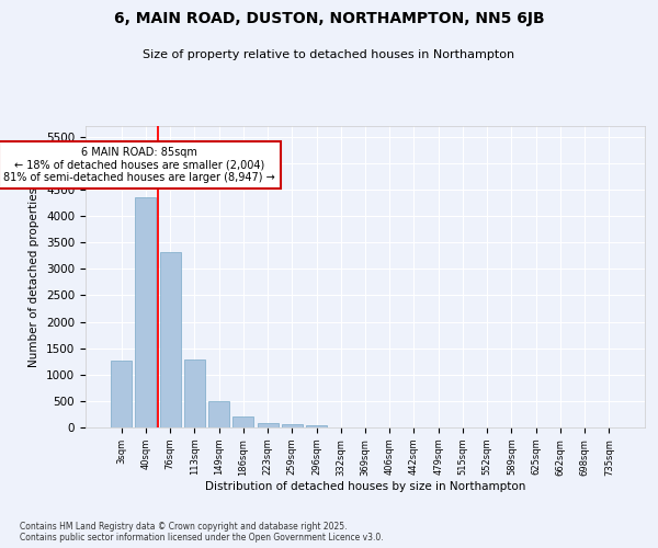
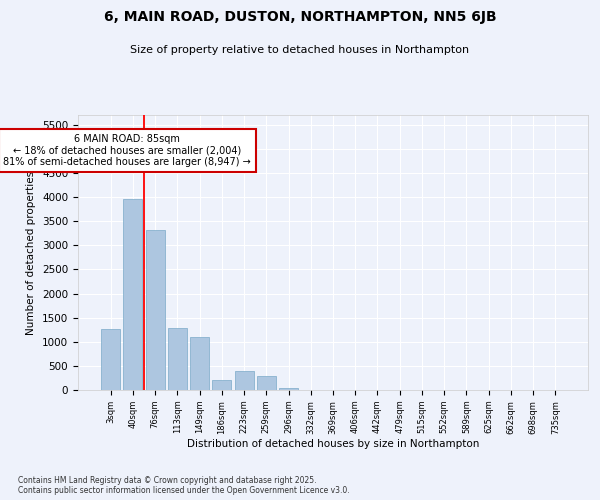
40sqm: 4350 -> 3950
149sqm: 500 -> 1100
223sqm: 80 -> 400
259sqm: 60 -> 300
